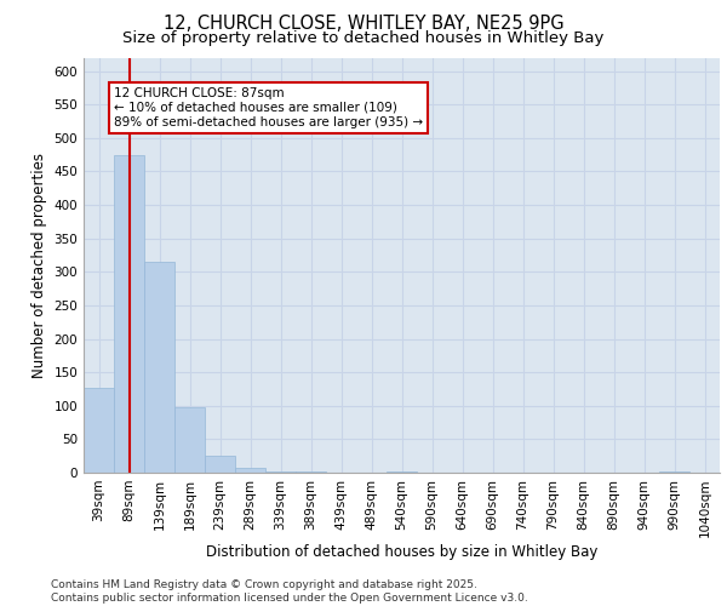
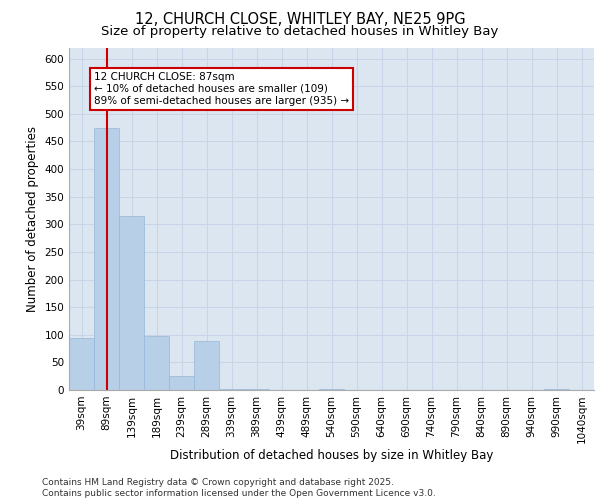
39sqm: 127 -> 94
289sqm: 7 -> 88
